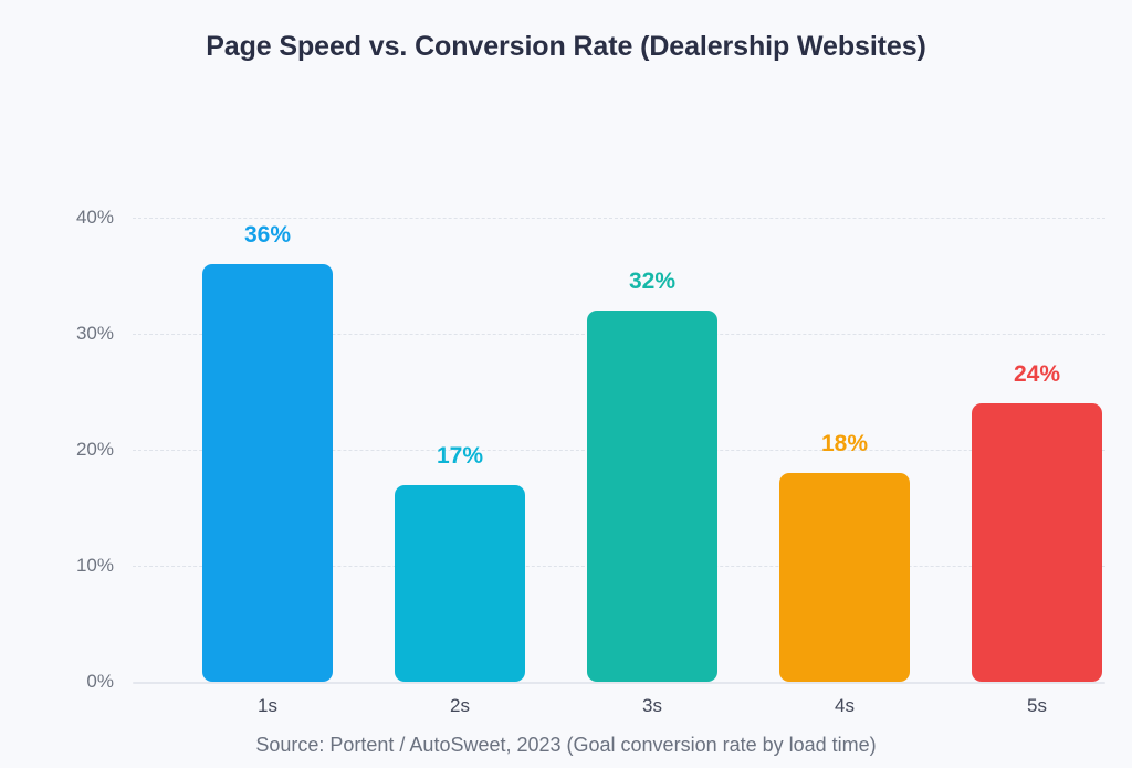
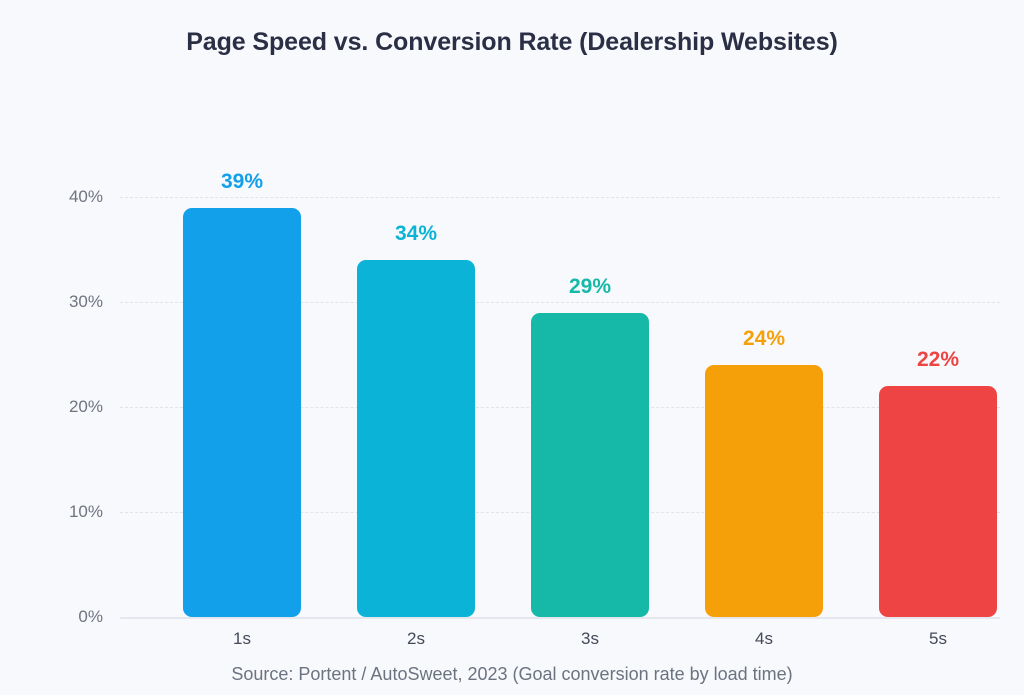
1s: 36% -> 39%
2s: 17% -> 34%
3s: 32% -> 29%
4s: 18% -> 24%
5s: 24% -> 22%
